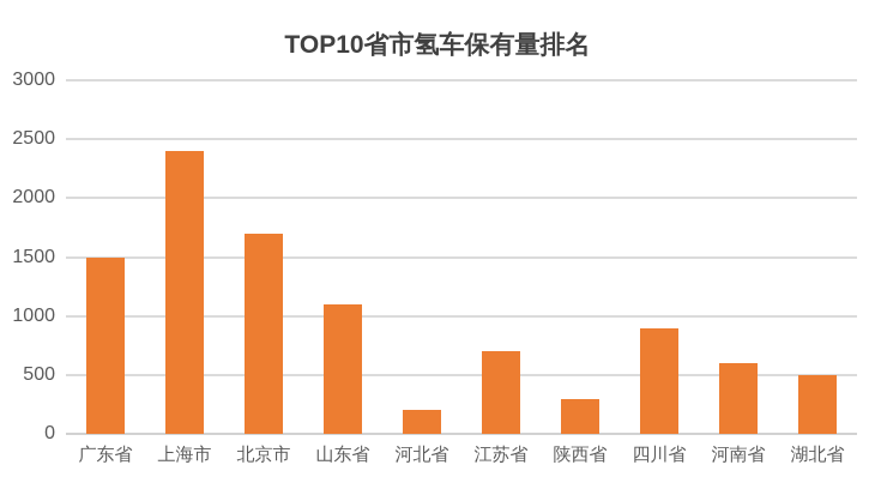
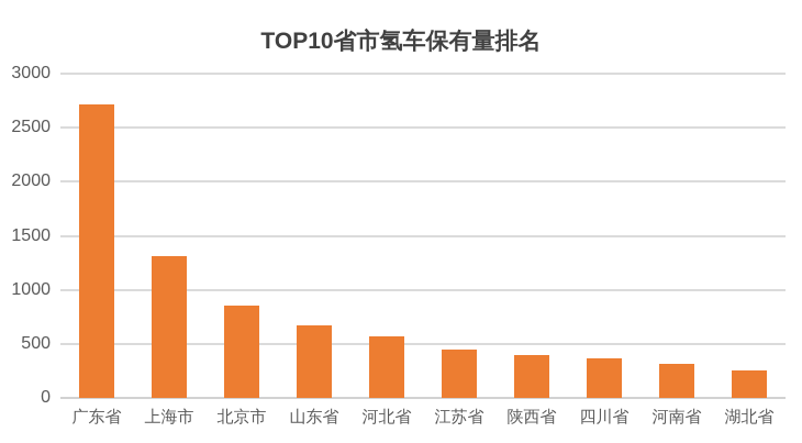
广东省: 1500 -> 2700
上海市: 2400 -> 1300
北京市: 1700 -> 800
山东省: 1100 -> 700
河北省: 200 -> 600
江苏省: 700 -> 400
陕西省: 300 -> 400
四川省: 900 -> 400
河南省: 600 -> 300
湖北省: 500 -> 300
